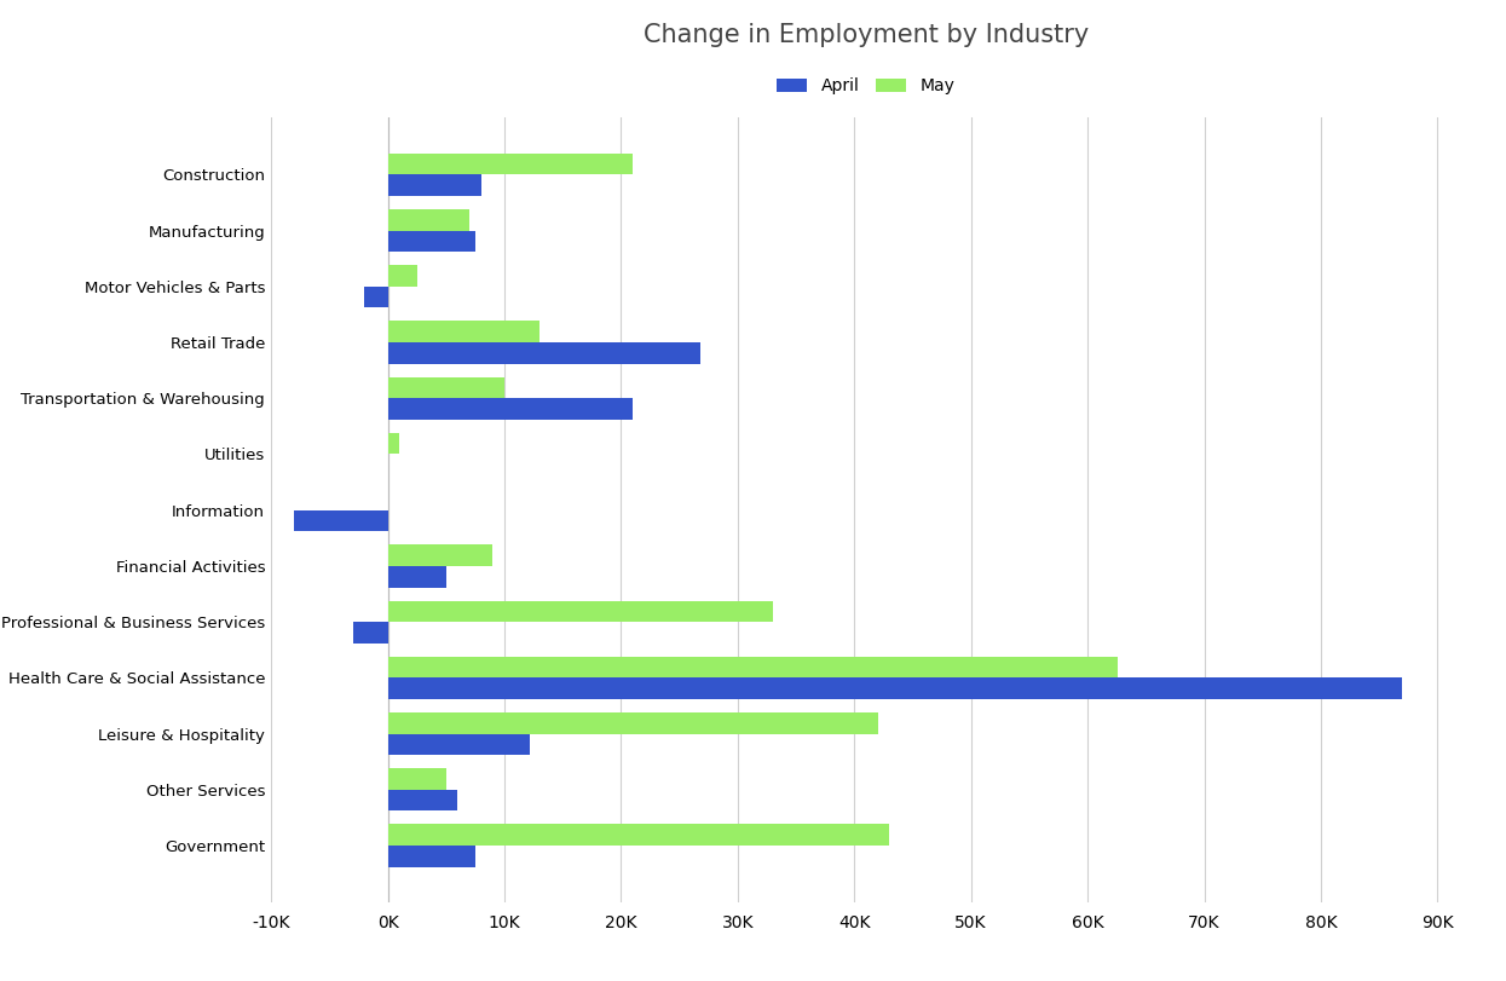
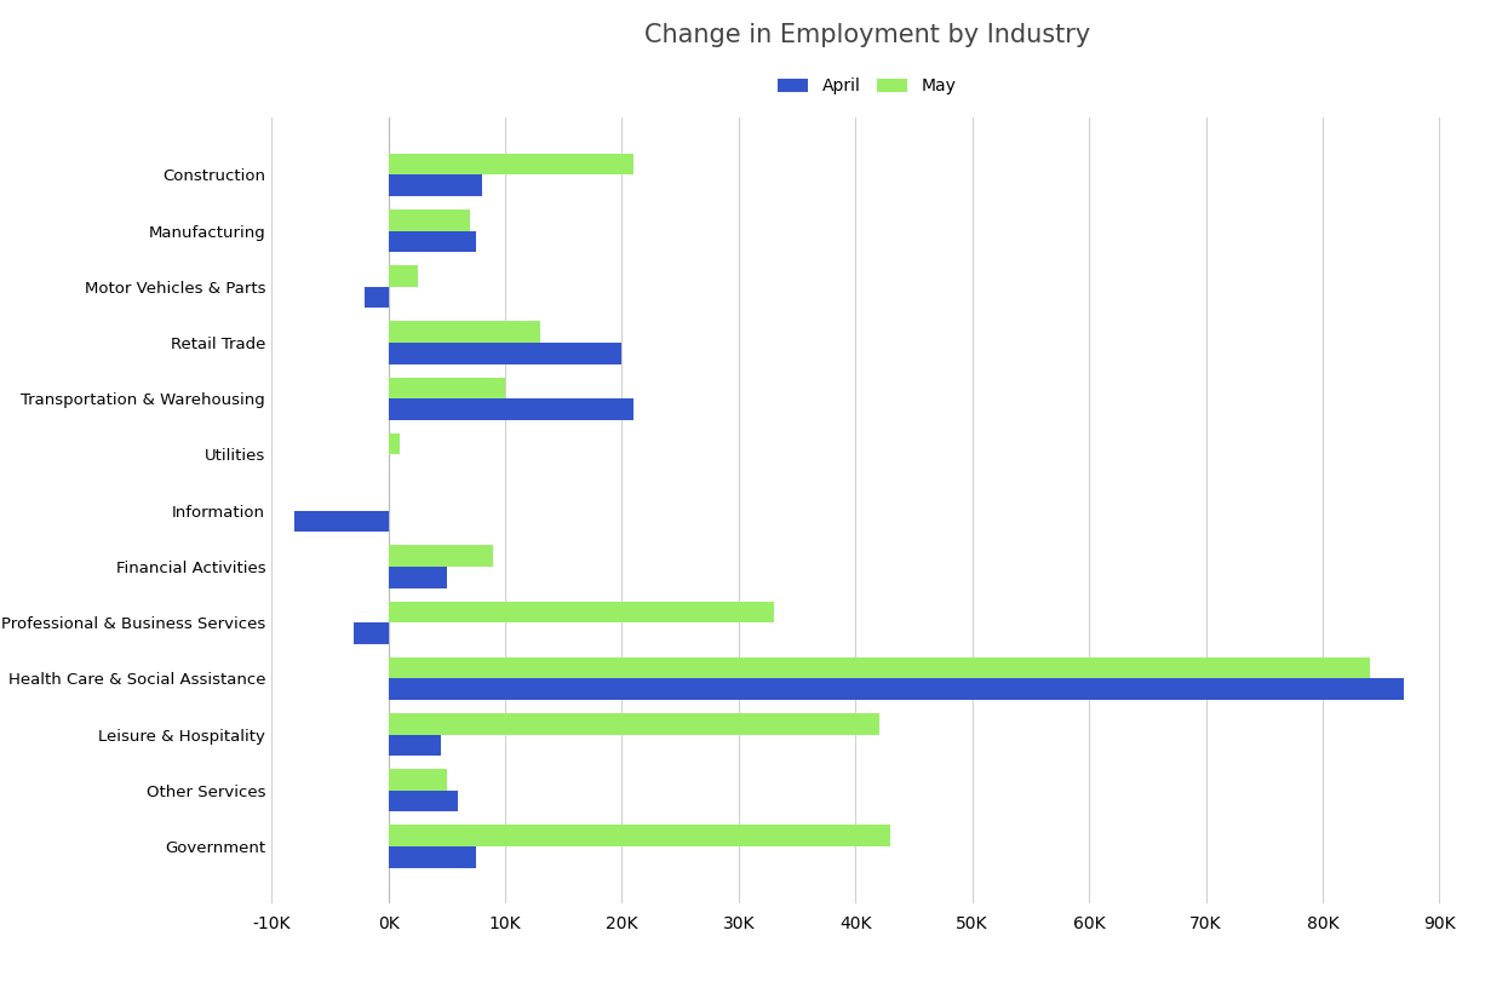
April/Retail Trade: 26.8K -> 20.0K
May/Health Care & Social Assistance: 62.6K -> 84.0K
April/Leisure & Hospitality: 12.2K -> 4.5K
